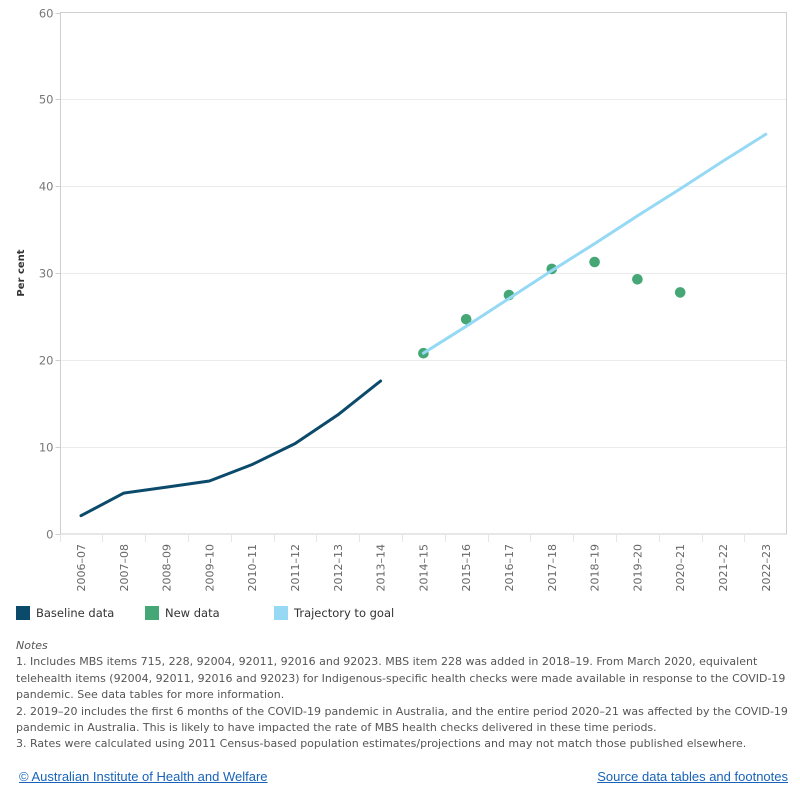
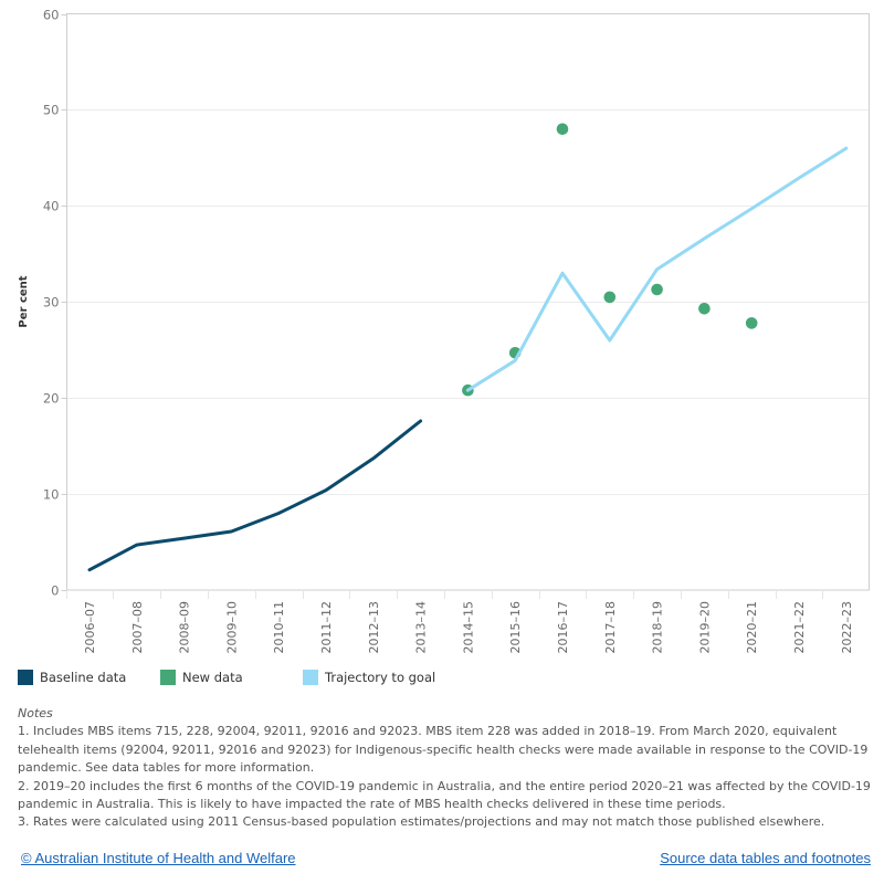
New data/2016–17: 28 -> 48
Trajectory to goal/2016–17: 27 -> 33
Trajectory to goal/2017–18: 30 -> 26
